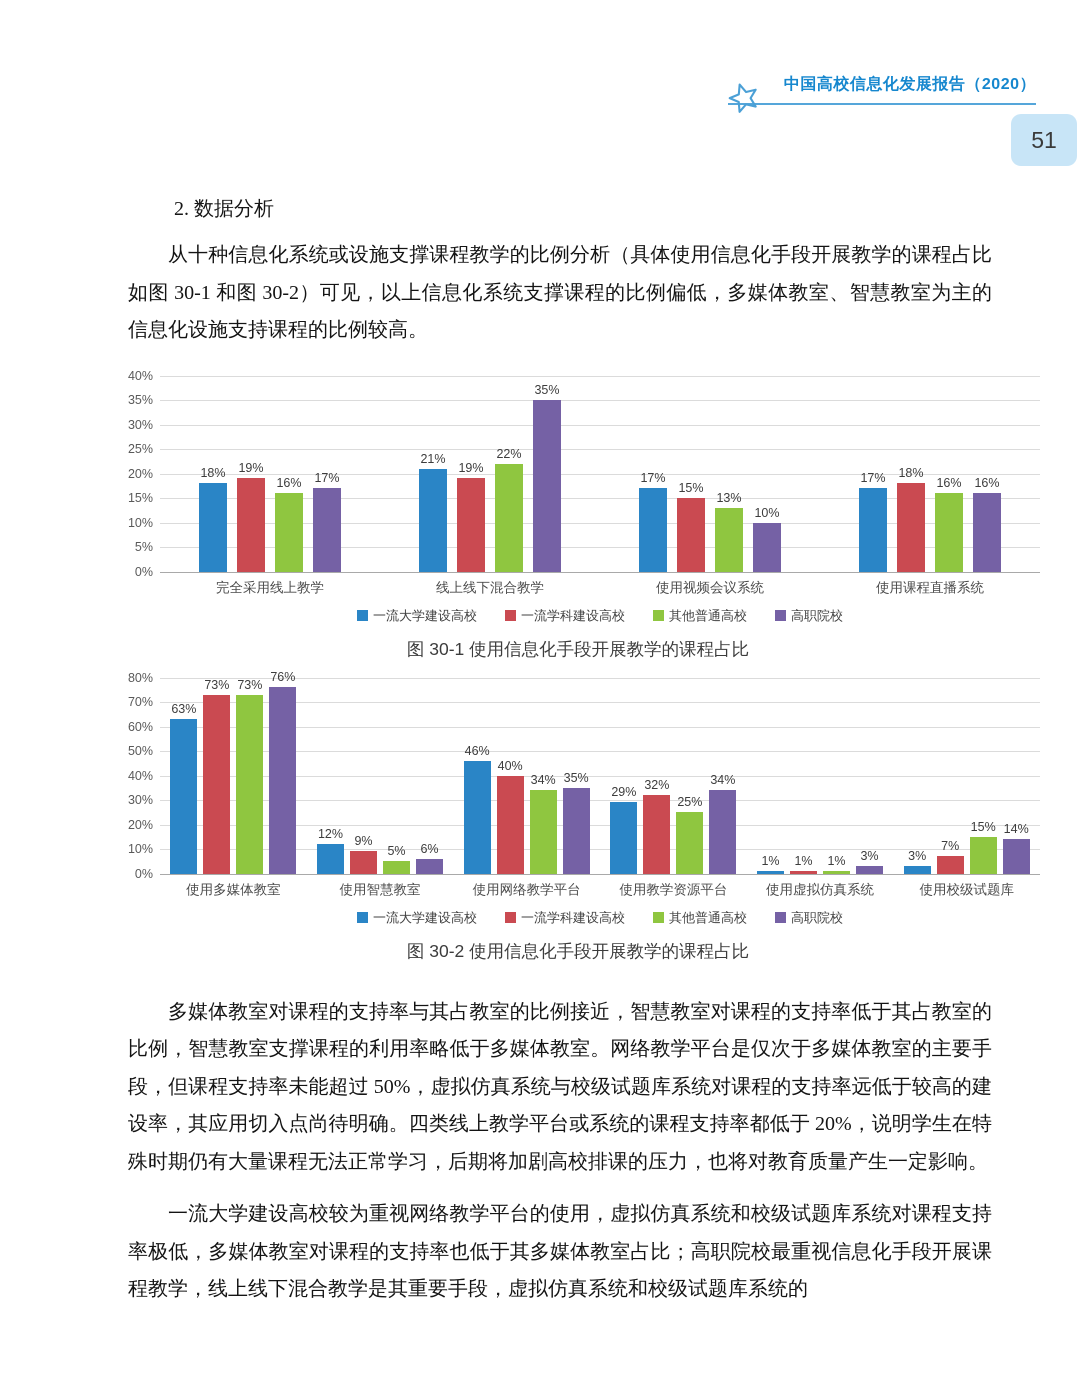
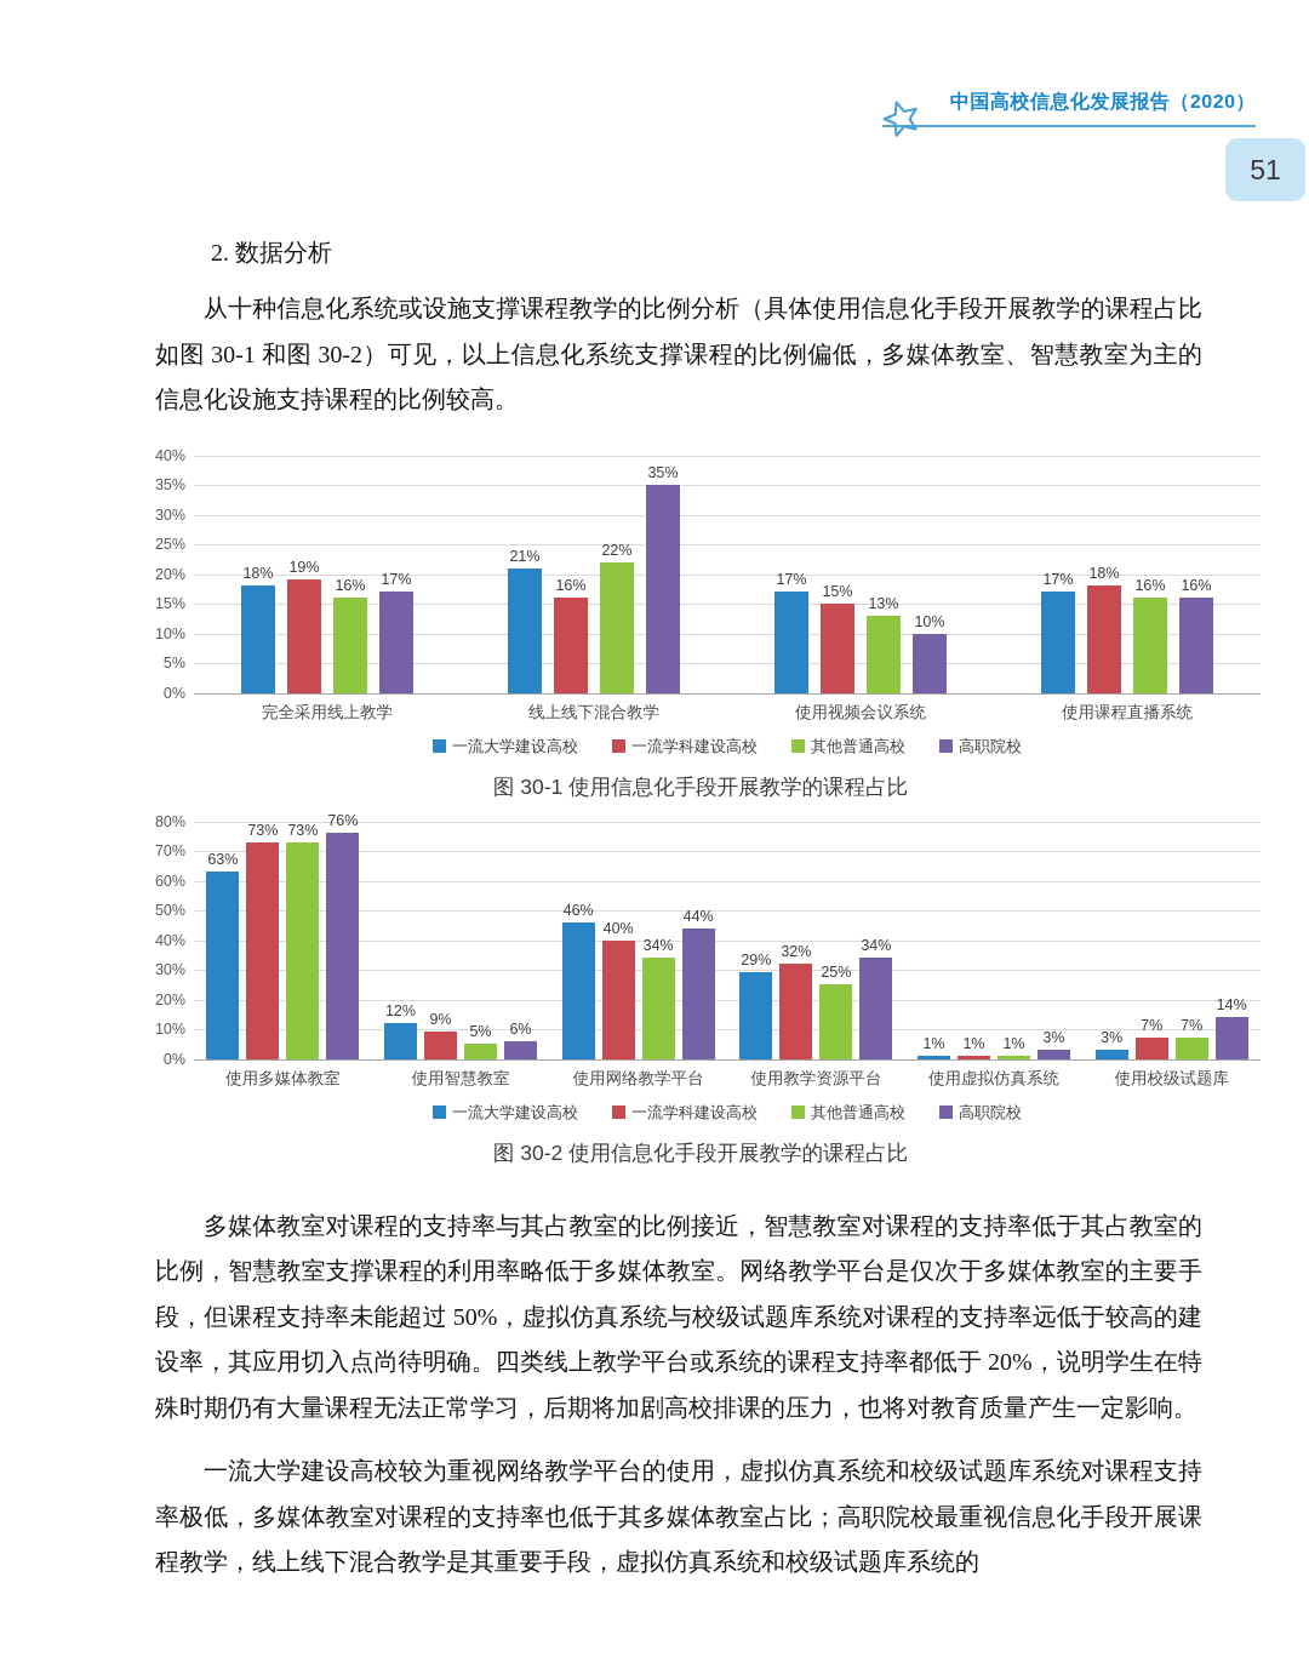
图 30-1 使用信息化手段开展教学的课程占比/一流学科建设高校/线上线下混合教学: 19% -> 16%
图 30-2 使用信息化手段开展教学的课程占比/高职院校/使用网络教学平台: 35% -> 44%
图 30-2 使用信息化手段开展教学的课程占比/其他普通高校/使用校级试题库: 15% -> 7%
